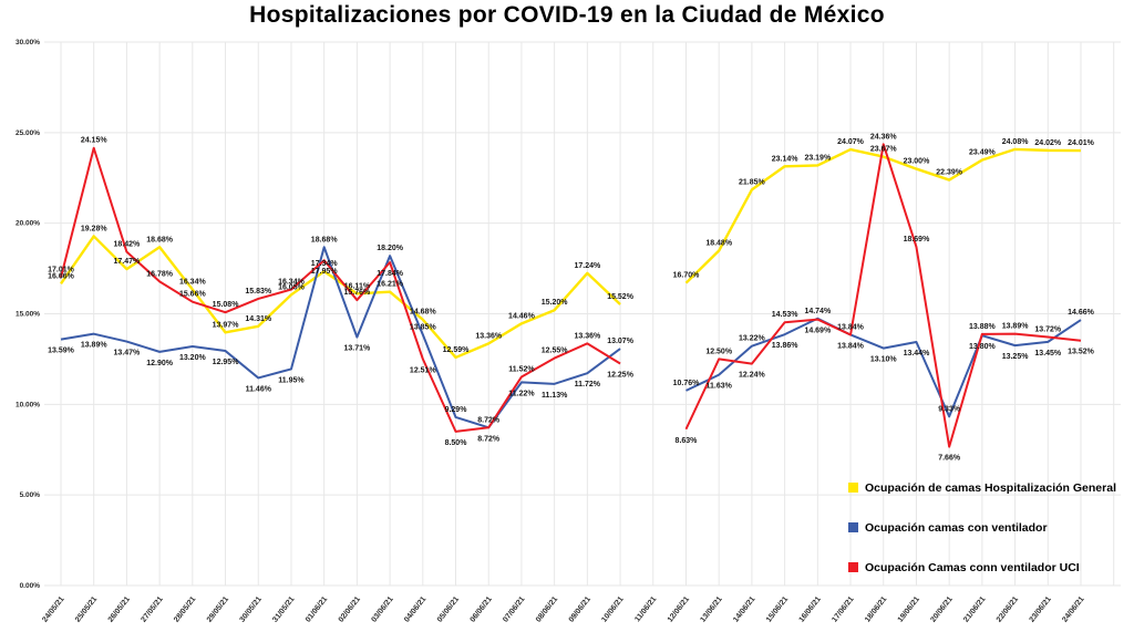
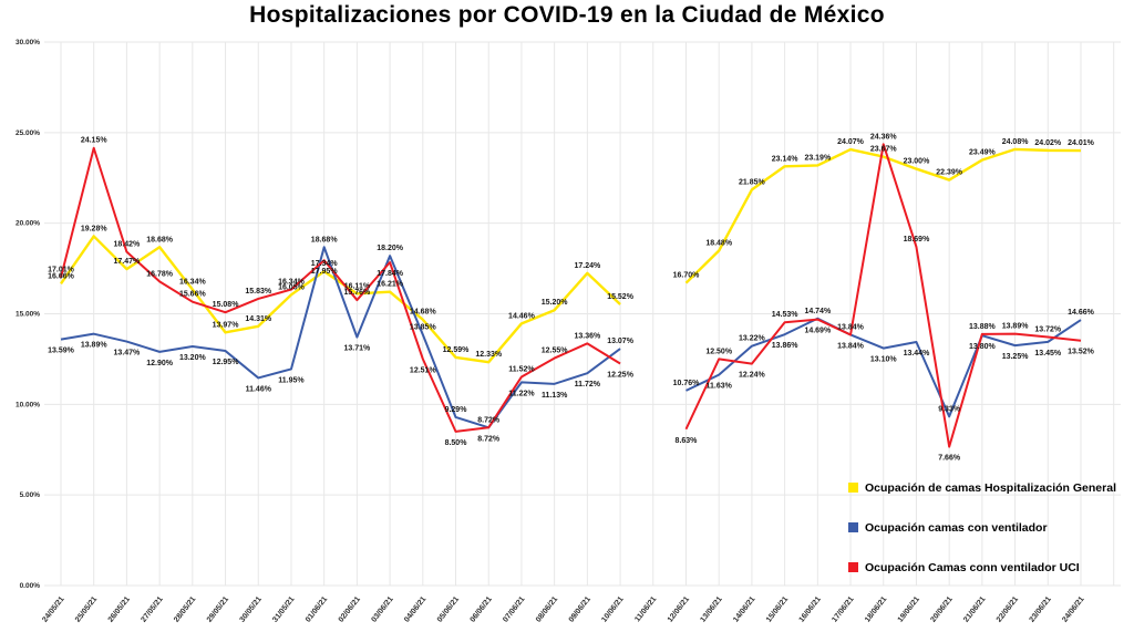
Ocupación de camas Hospitalización General/06/06/21: 13.36% -> 12.33%
